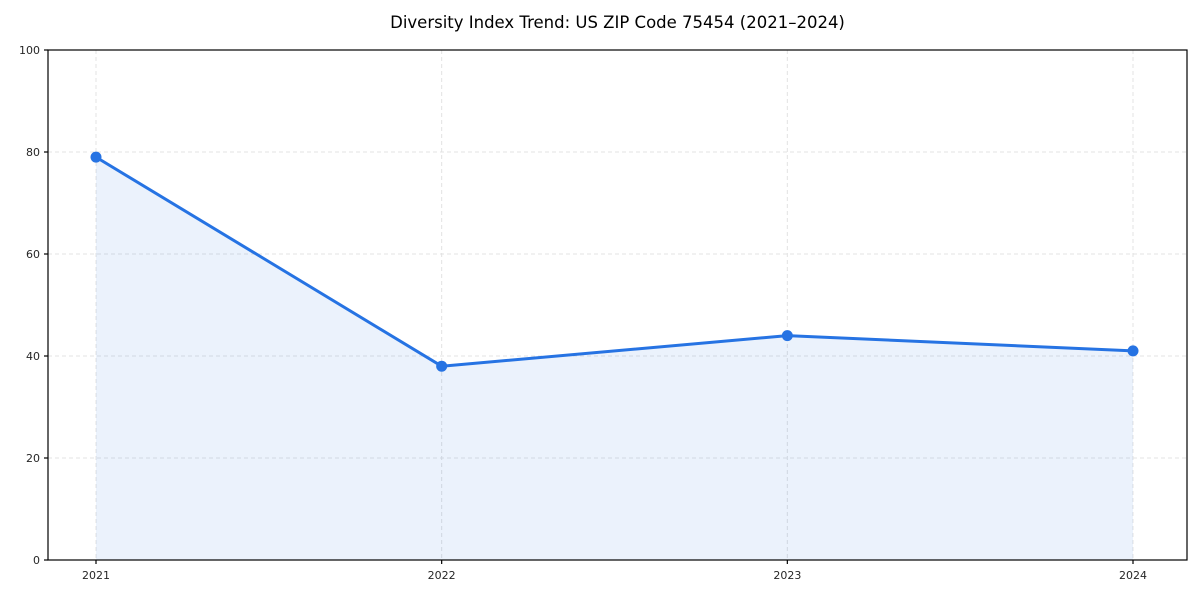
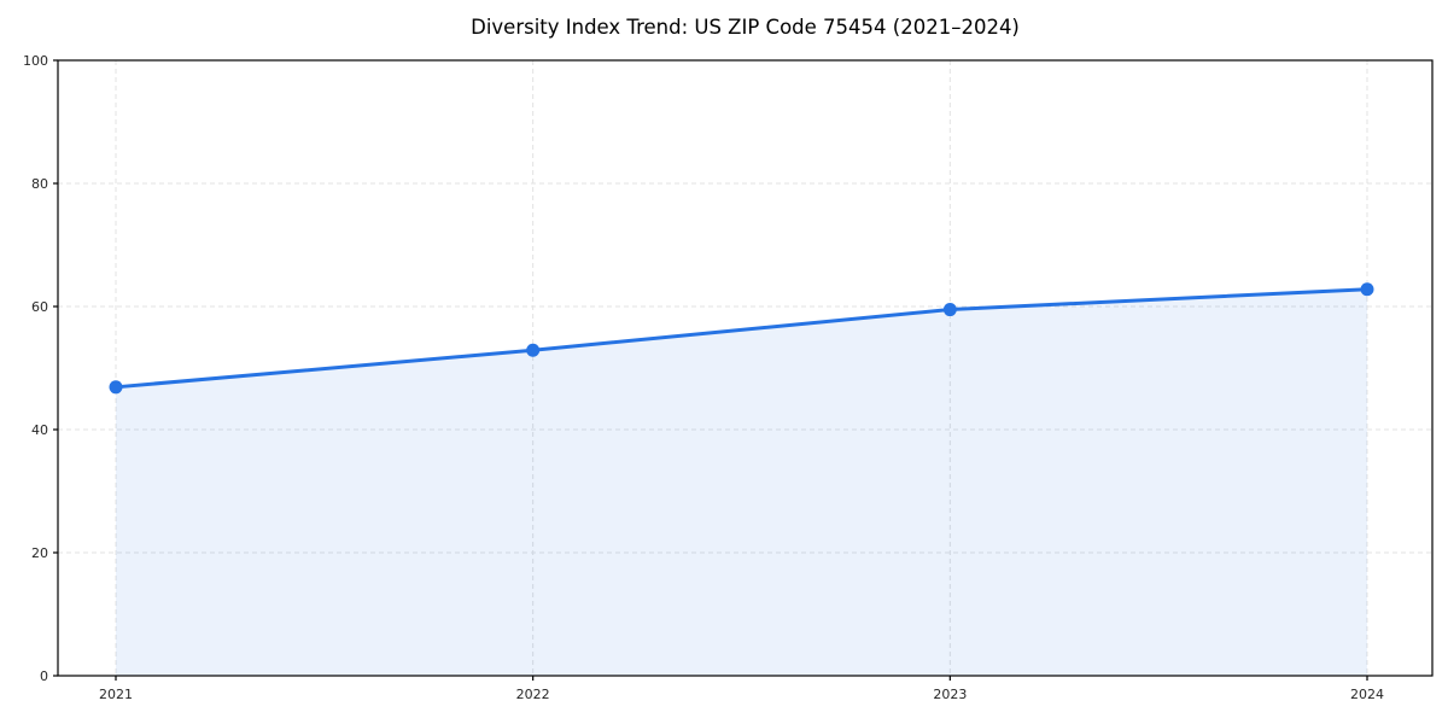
2021: 79 -> 47
2022: 38 -> 53
2023: 44 -> 60
2024: 41 -> 63
